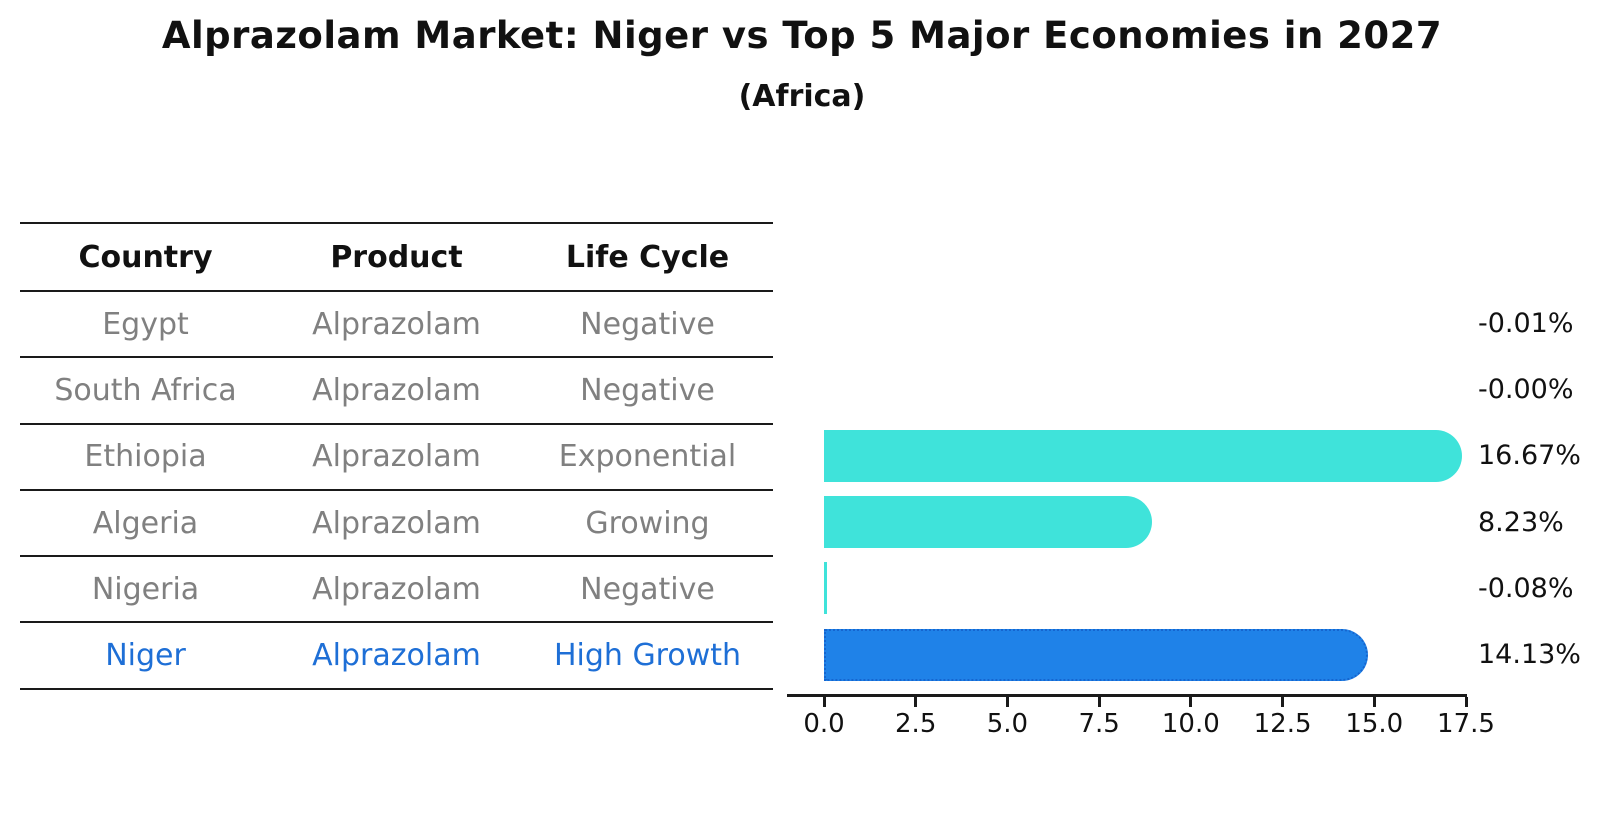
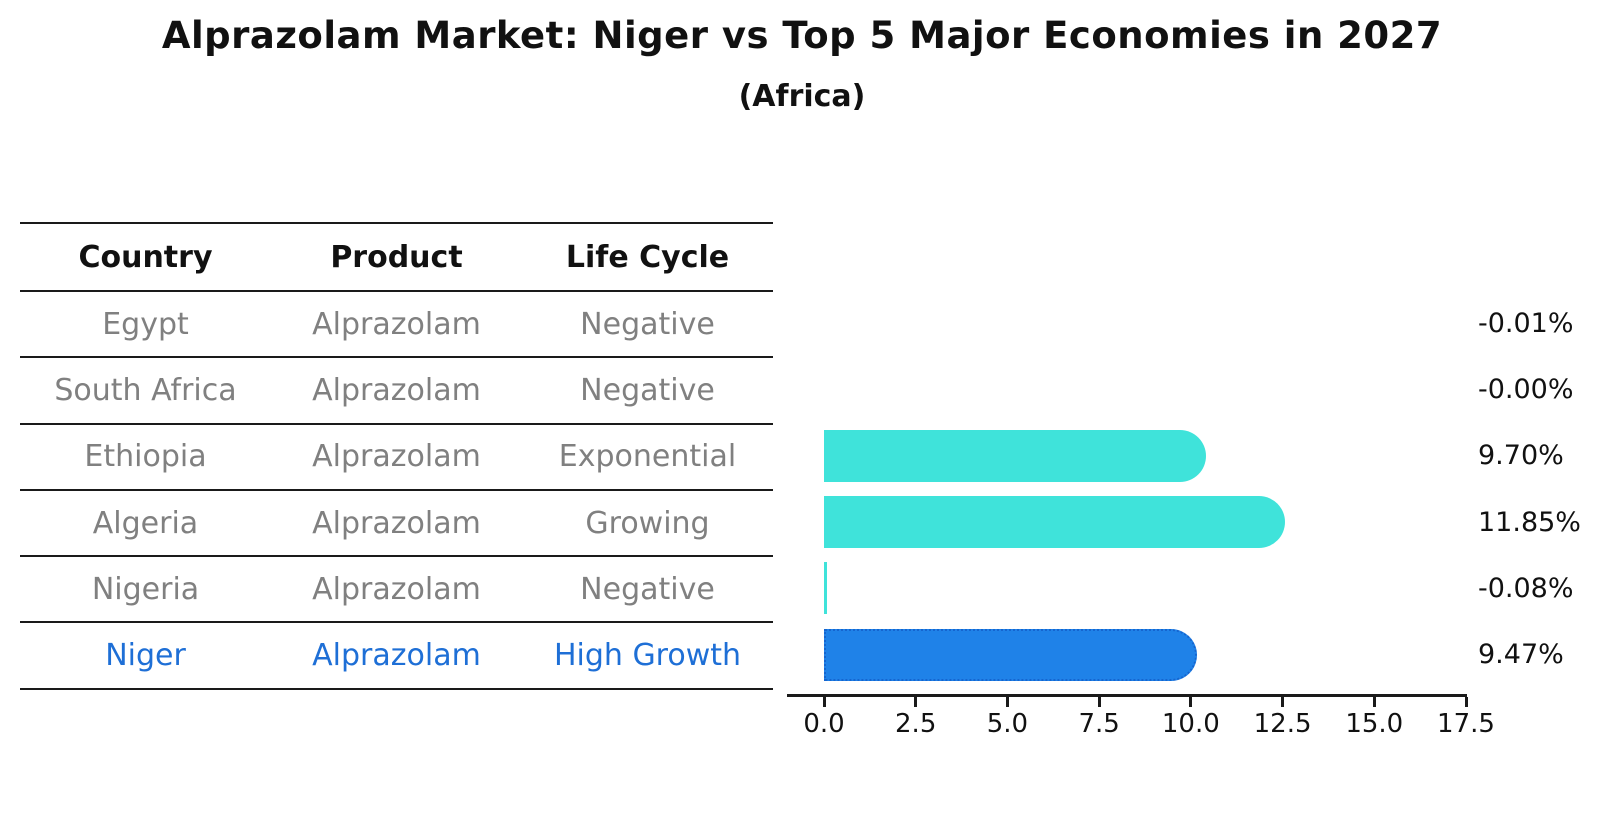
Ethiopia: 16.67% -> 9.70%
Algeria: 8.23% -> 11.85%
Niger: 14.13% -> 9.47%
